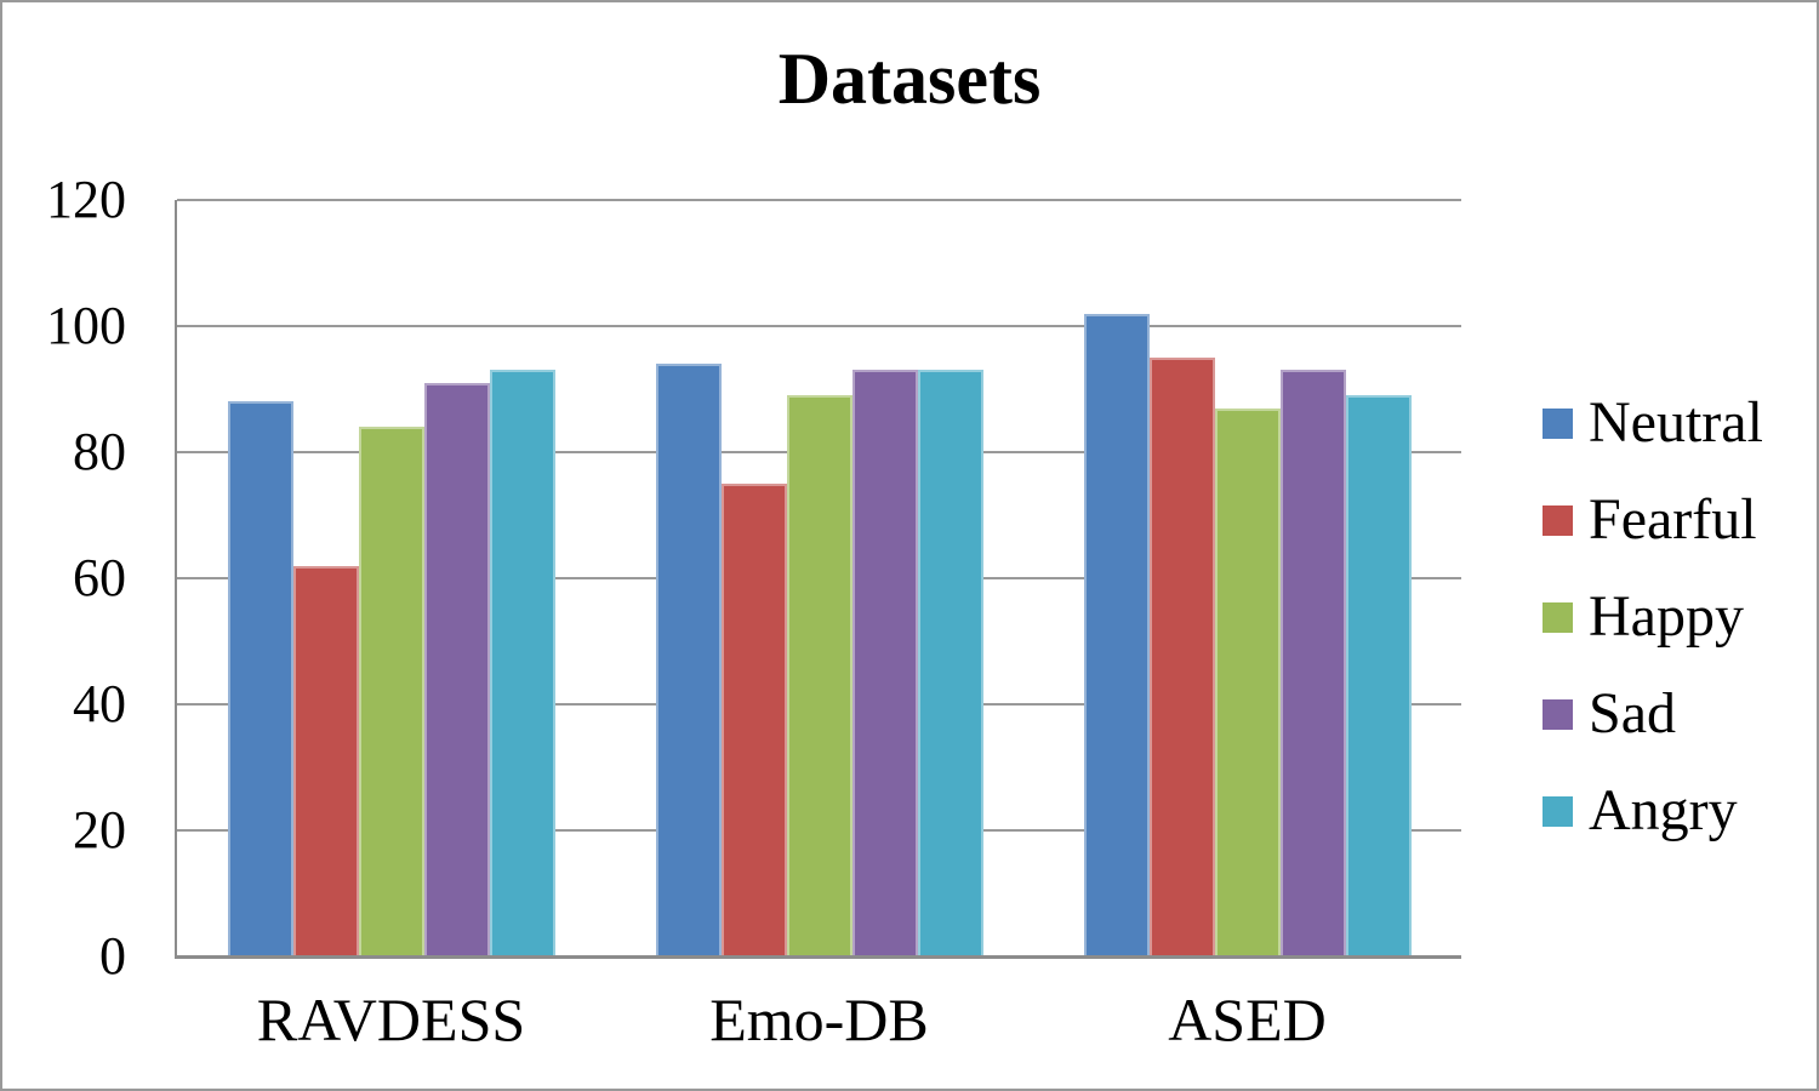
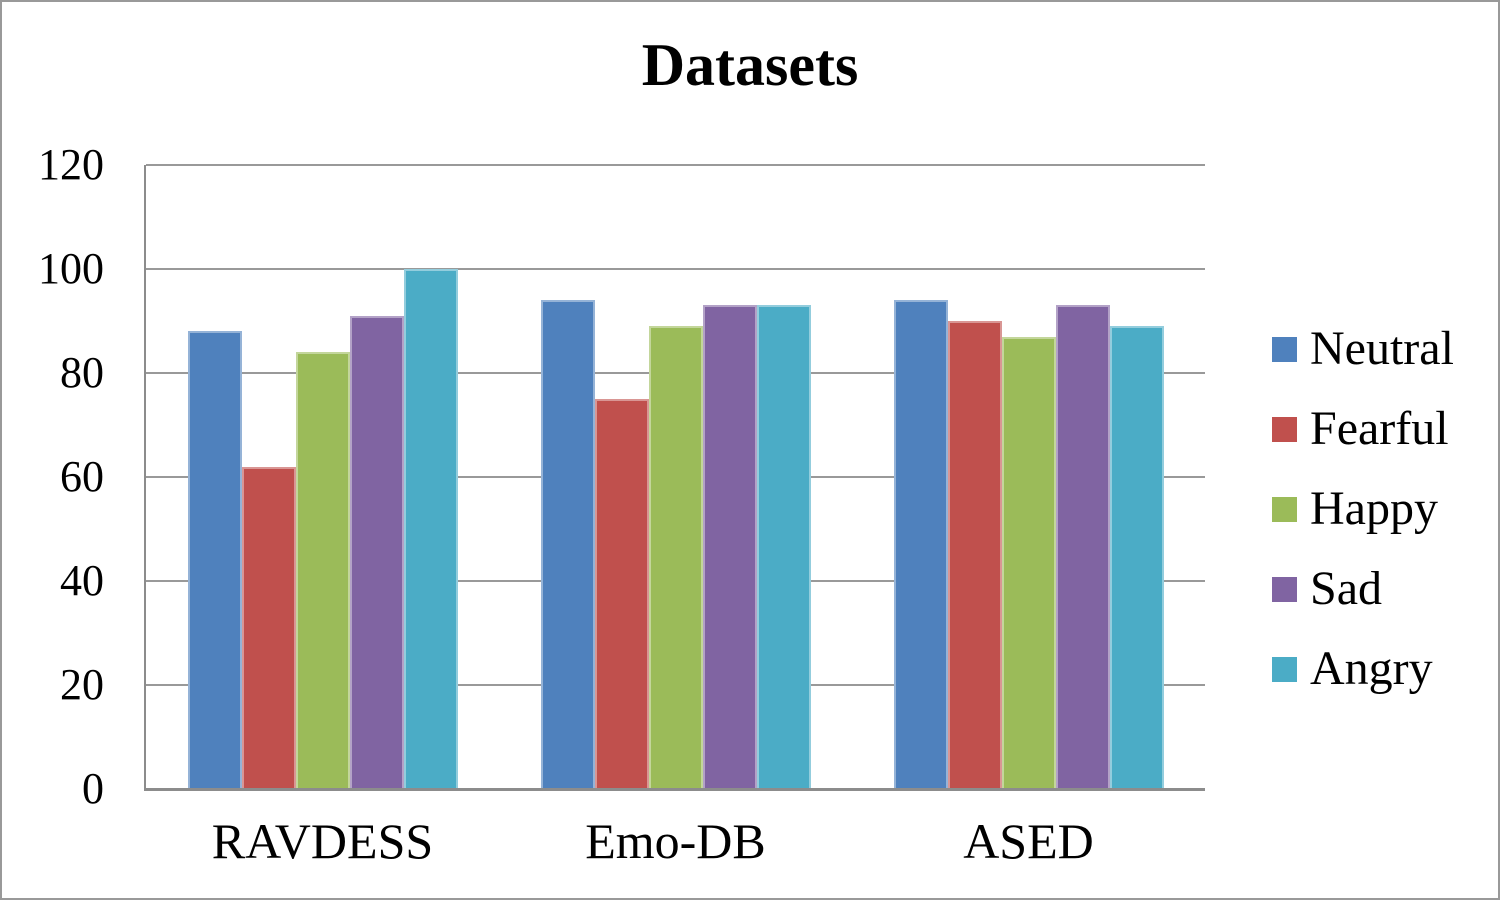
Angry/RAVDESS: 93 -> 100
Neutral/ASED: 102 -> 94
Fearful/ASED: 95 -> 90
